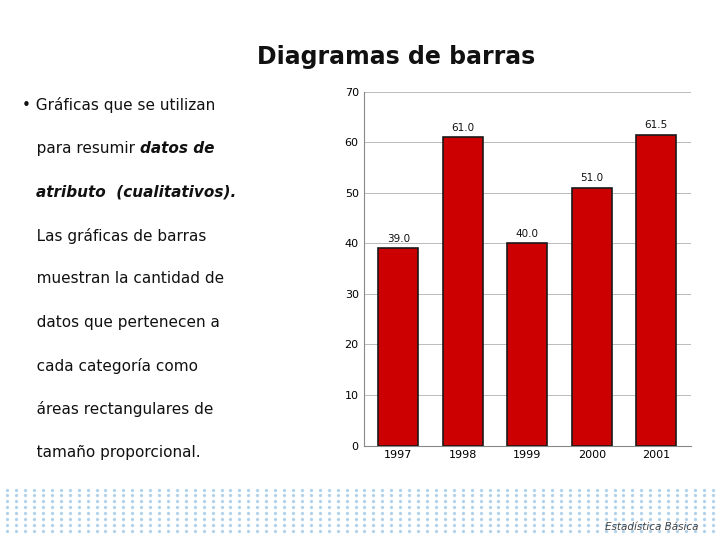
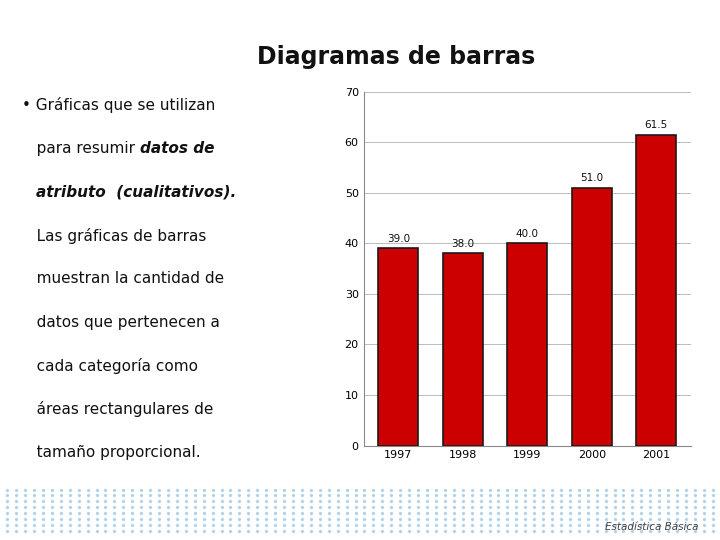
1998: 61.0 -> 38.0
